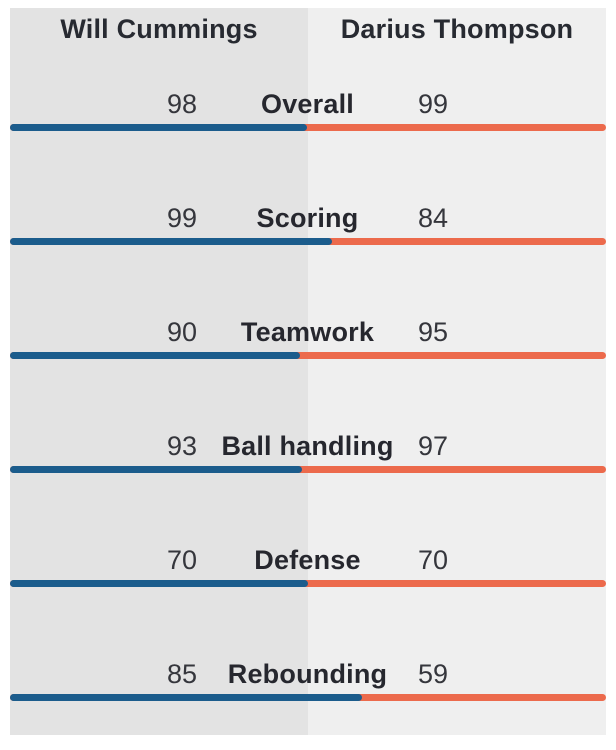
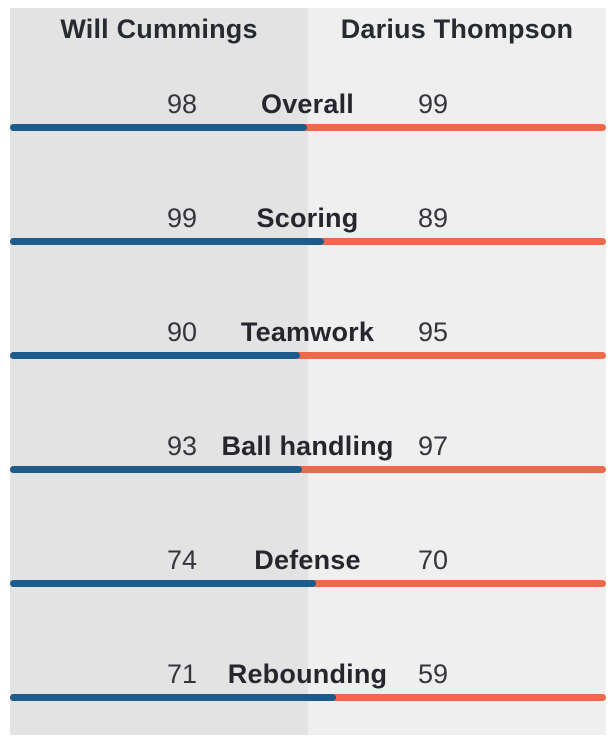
Darius Thompson/Scoring: 84 -> 89
Will Cummings/Defense: 70 -> 74
Will Cummings/Rebounding: 85 -> 71
